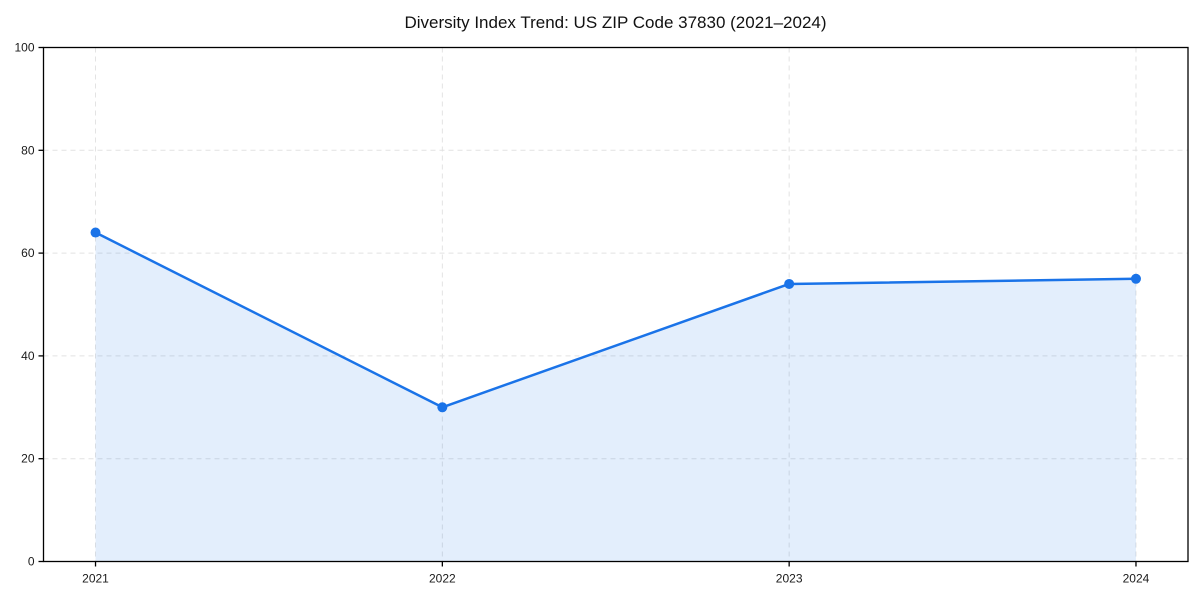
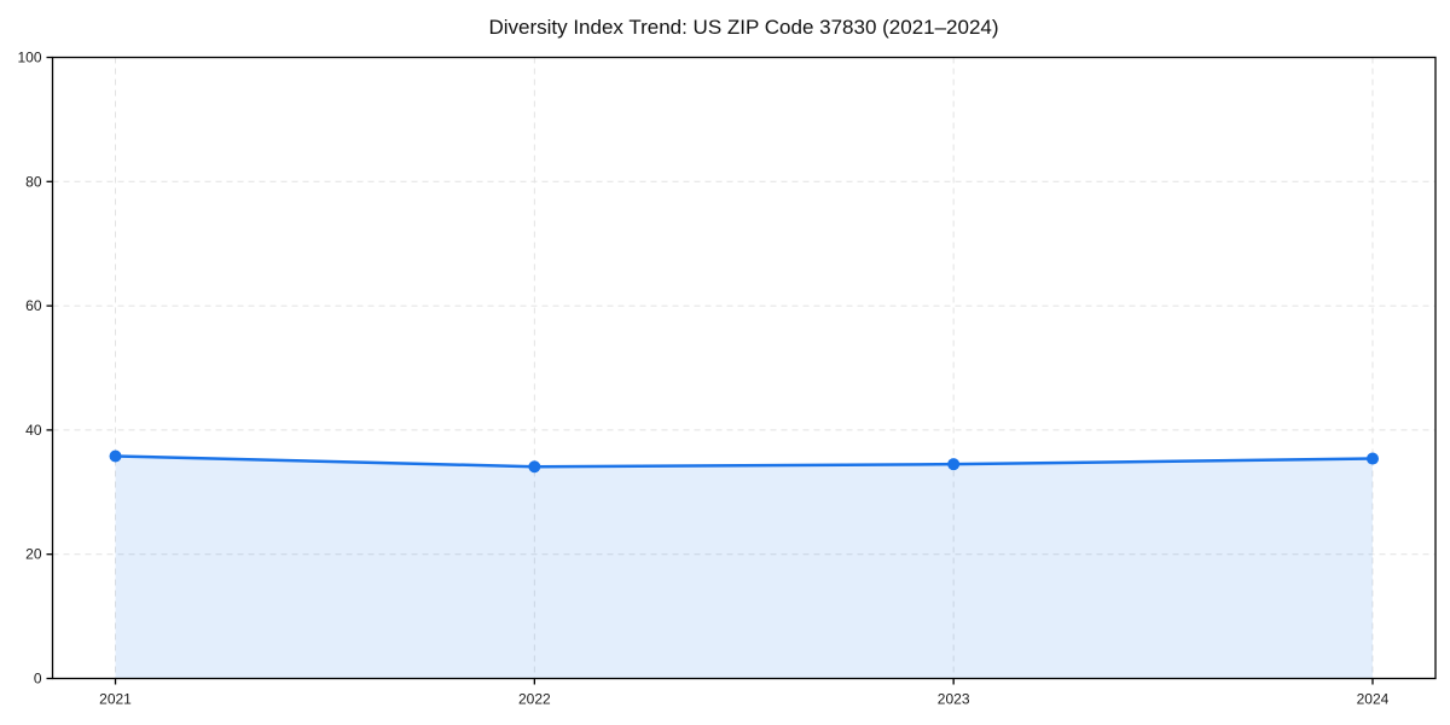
2021: 64 -> 36
2022: 30 -> 34
2023: 54 -> 34
2024: 55 -> 35
